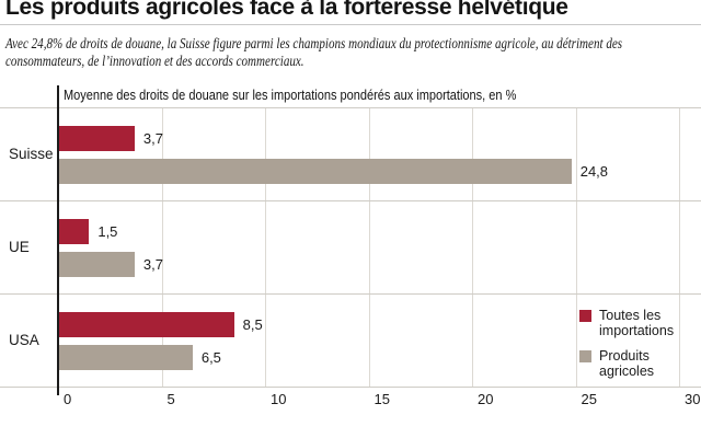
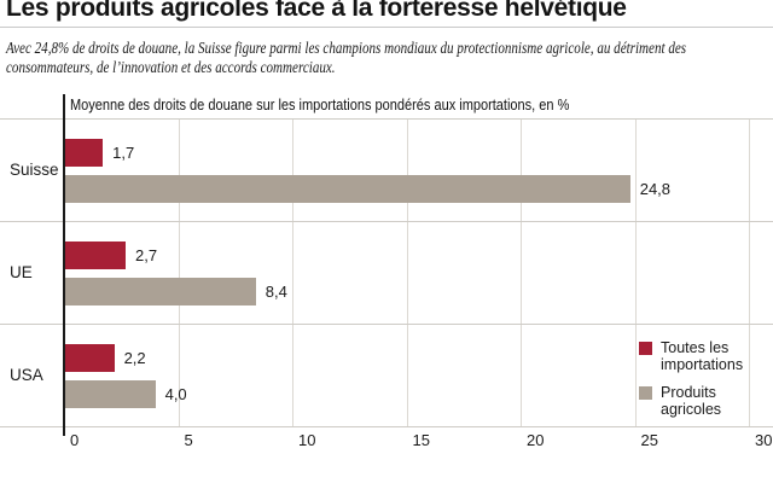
Toutes les importations/Suisse: 3,7 -> 1,7
Toutes les importations/UE: 1,5 -> 2,7
Produits agricoles/UE: 3,7 -> 8,4
Toutes les importations/USA: 8,5 -> 2,2
Produits agricoles/USA: 6,5 -> 4,0
